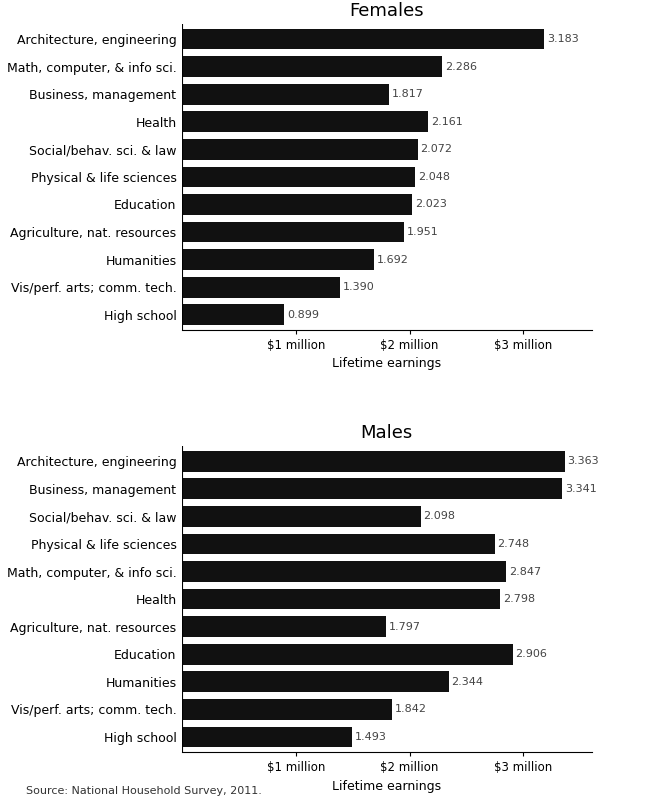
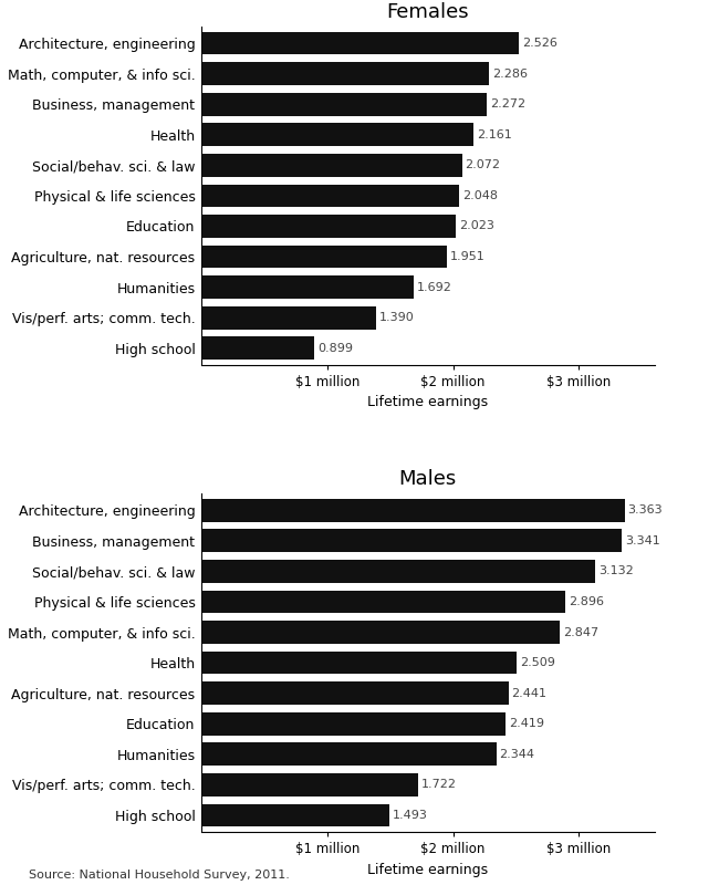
Females/Architecture, engineering: 3.183 -> 2.526
Females/Business, management: 1.817 -> 2.272
Males/Social/behav. sci. & law: 2.098 -> 3.132
Males/Physical & life sciences: 2.748 -> 2.896
Males/Health: 2.798 -> 2.509
Males/Agriculture, nat. resources: 1.797 -> 2.441
Males/Education: 2.906 -> 2.419
Males/Vis/perf. arts; comm. tech.: 1.842 -> 1.722
